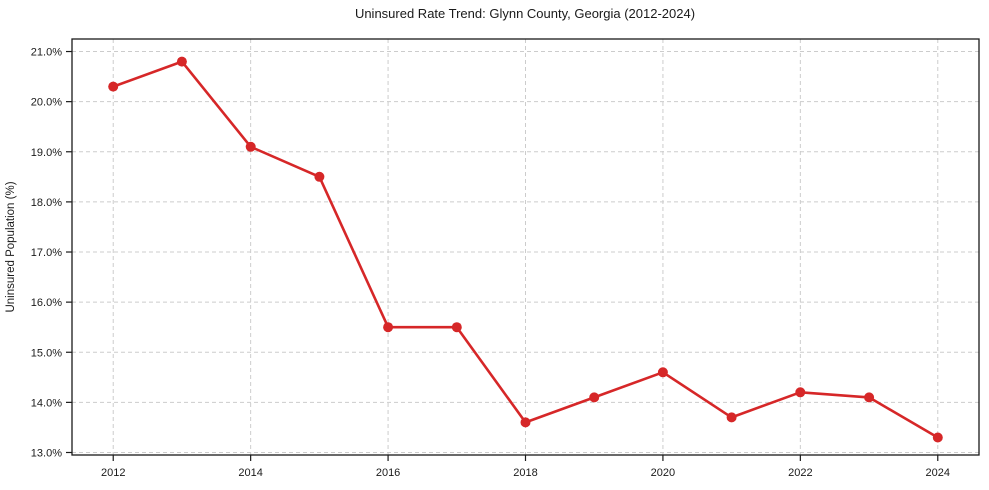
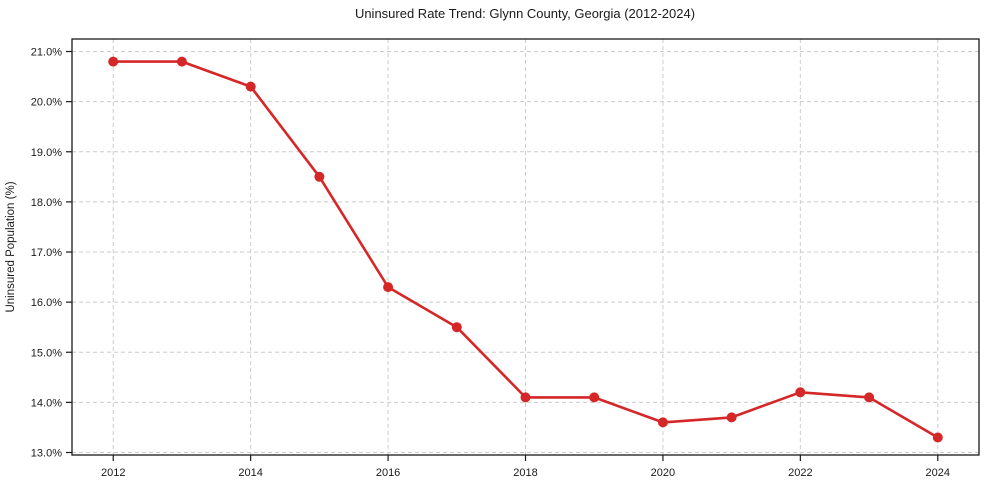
2012: 20.3% -> 20.8%
2014: 19.1% -> 20.3%
2016: 15.5% -> 16.3%
2018: 13.6% -> 14.1%
2020: 14.6% -> 13.6%
